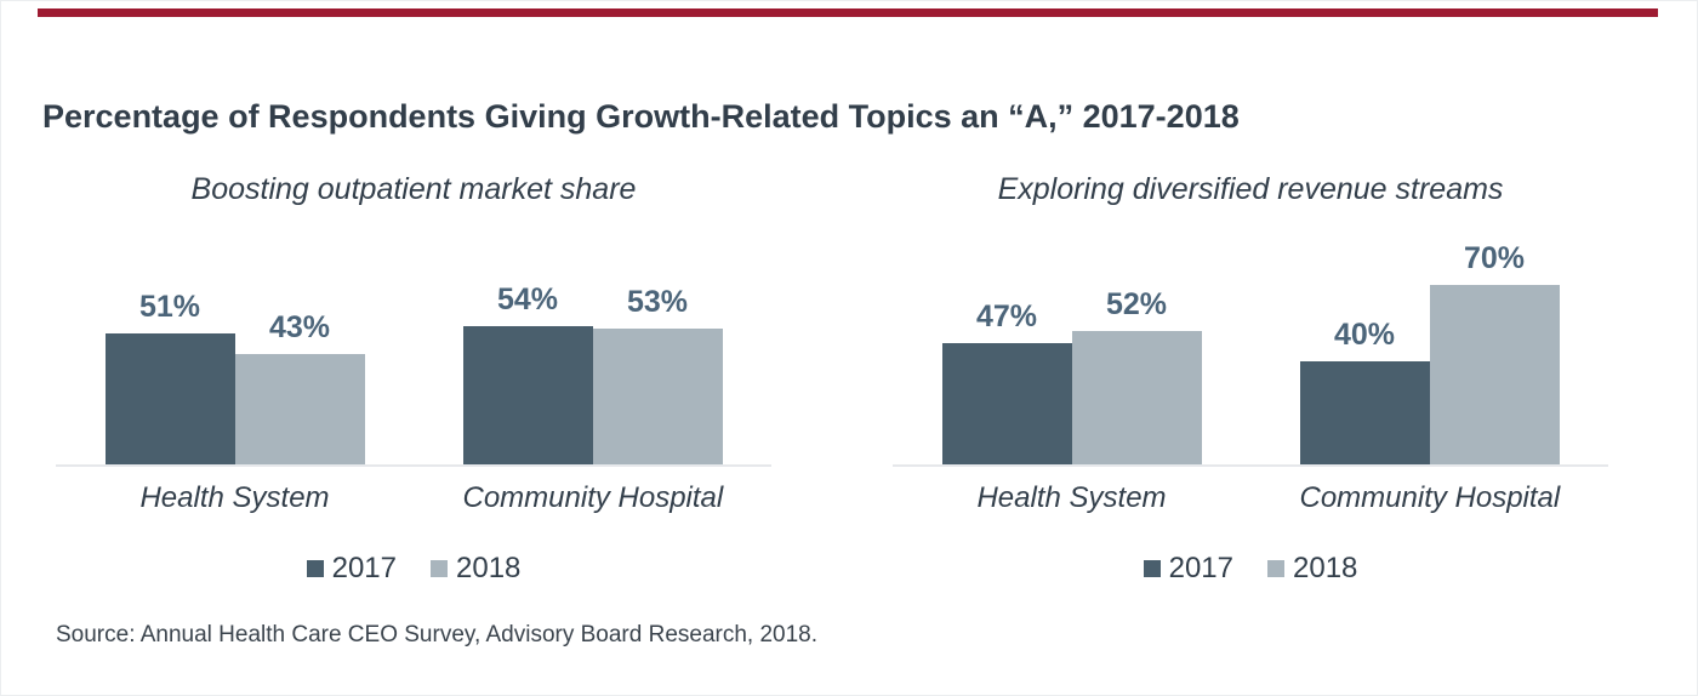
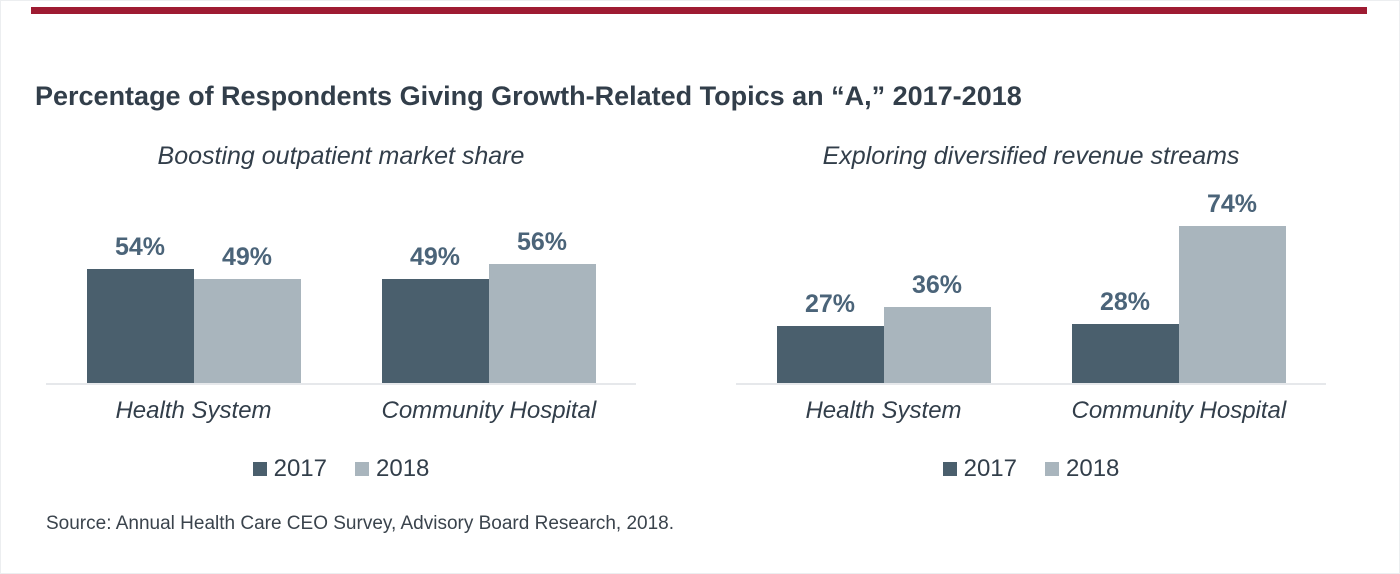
Boosting outpatient market share/2017/Health System: 51% -> 54%
Boosting outpatient market share/2018/Health System: 43% -> 49%
Boosting outpatient market share/2017/Community Hospital: 54% -> 49%
Boosting outpatient market share/2018/Community Hospital: 53% -> 56%
Exploring diversified revenue streams/2017/Health System: 47% -> 27%
Exploring diversified revenue streams/2018/Health System: 52% -> 36%
Exploring diversified revenue streams/2017/Community Hospital: 40% -> 28%
Exploring diversified revenue streams/2018/Community Hospital: 70% -> 74%
